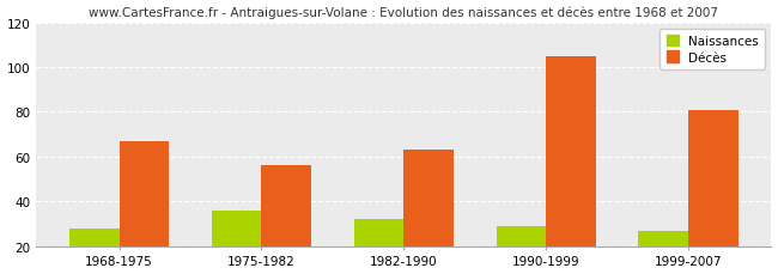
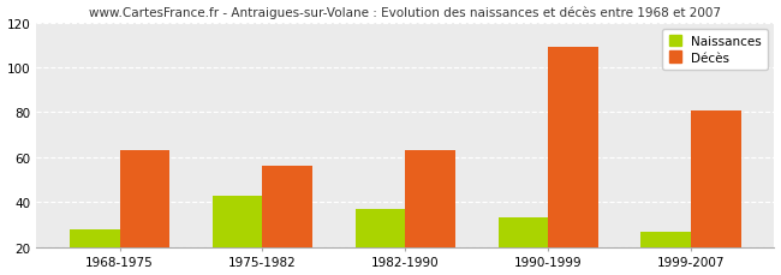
Décès/1968-1975: 67 -> 63
Naissances/1975-1982: 36 -> 43
Naissances/1982-1990: 32 -> 37
Naissances/1990-1999: 29 -> 33
Décès/1990-1999: 105 -> 109
